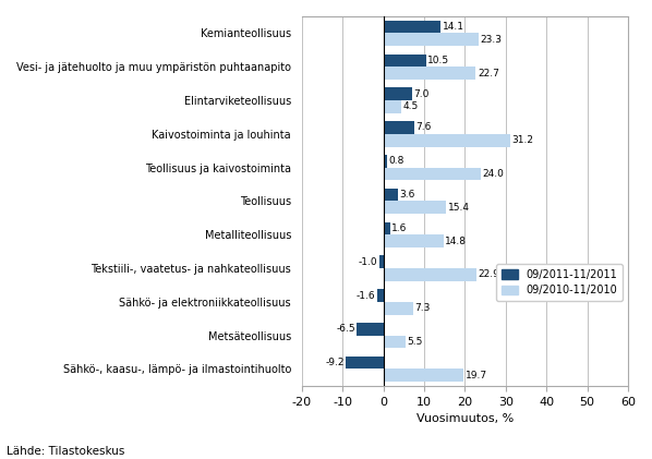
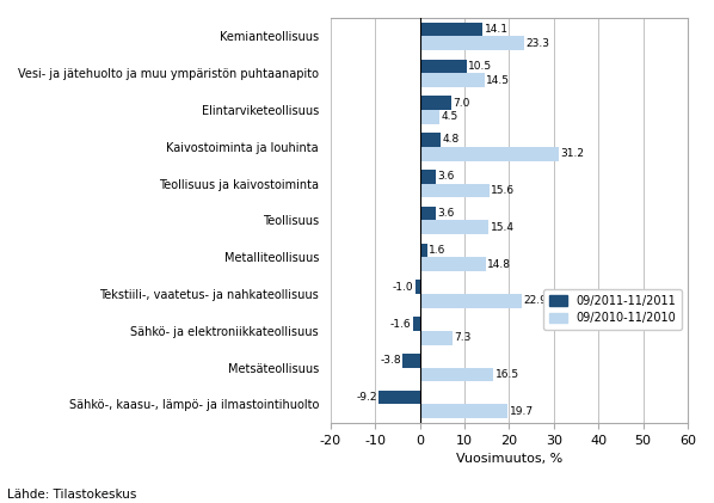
09/2010-11/2010/Vesi- ja jätehuolto ja muu ympäristön puhtaanapito: 22.7 -> 14.5
09/2011-11/2011/Kaivostoiminta ja louhinta: 7.6 -> 4.8
09/2011-11/2011/Teollisuus ja kaivostoiminta: 0.8 -> 3.6
09/2010-11/2010/Teollisuus ja kaivostoiminta: 24.0 -> 15.6
09/2011-11/2011/Metsäteollisuus: -6.5 -> -3.8
09/2010-11/2010/Metsäteollisuus: 5.5 -> 16.5
